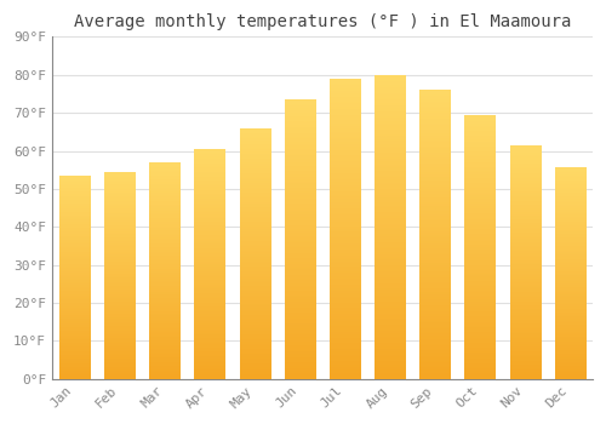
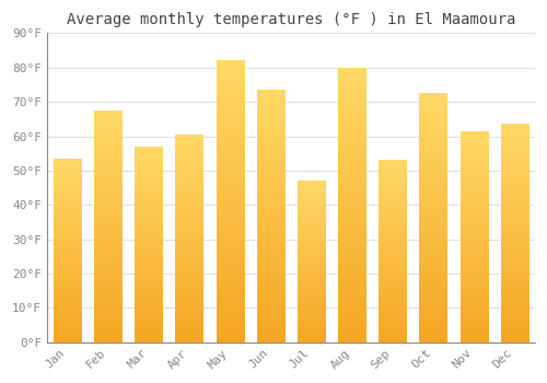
Feb: 54.5°F -> 67.5°F
May: 66.0°F -> 82.0°F
Jul: 79.0°F -> 47.0°F
Sep: 76.0°F -> 53.0°F
Oct: 69.5°F -> 72.5°F
Dec: 55.5°F -> 63.5°F
